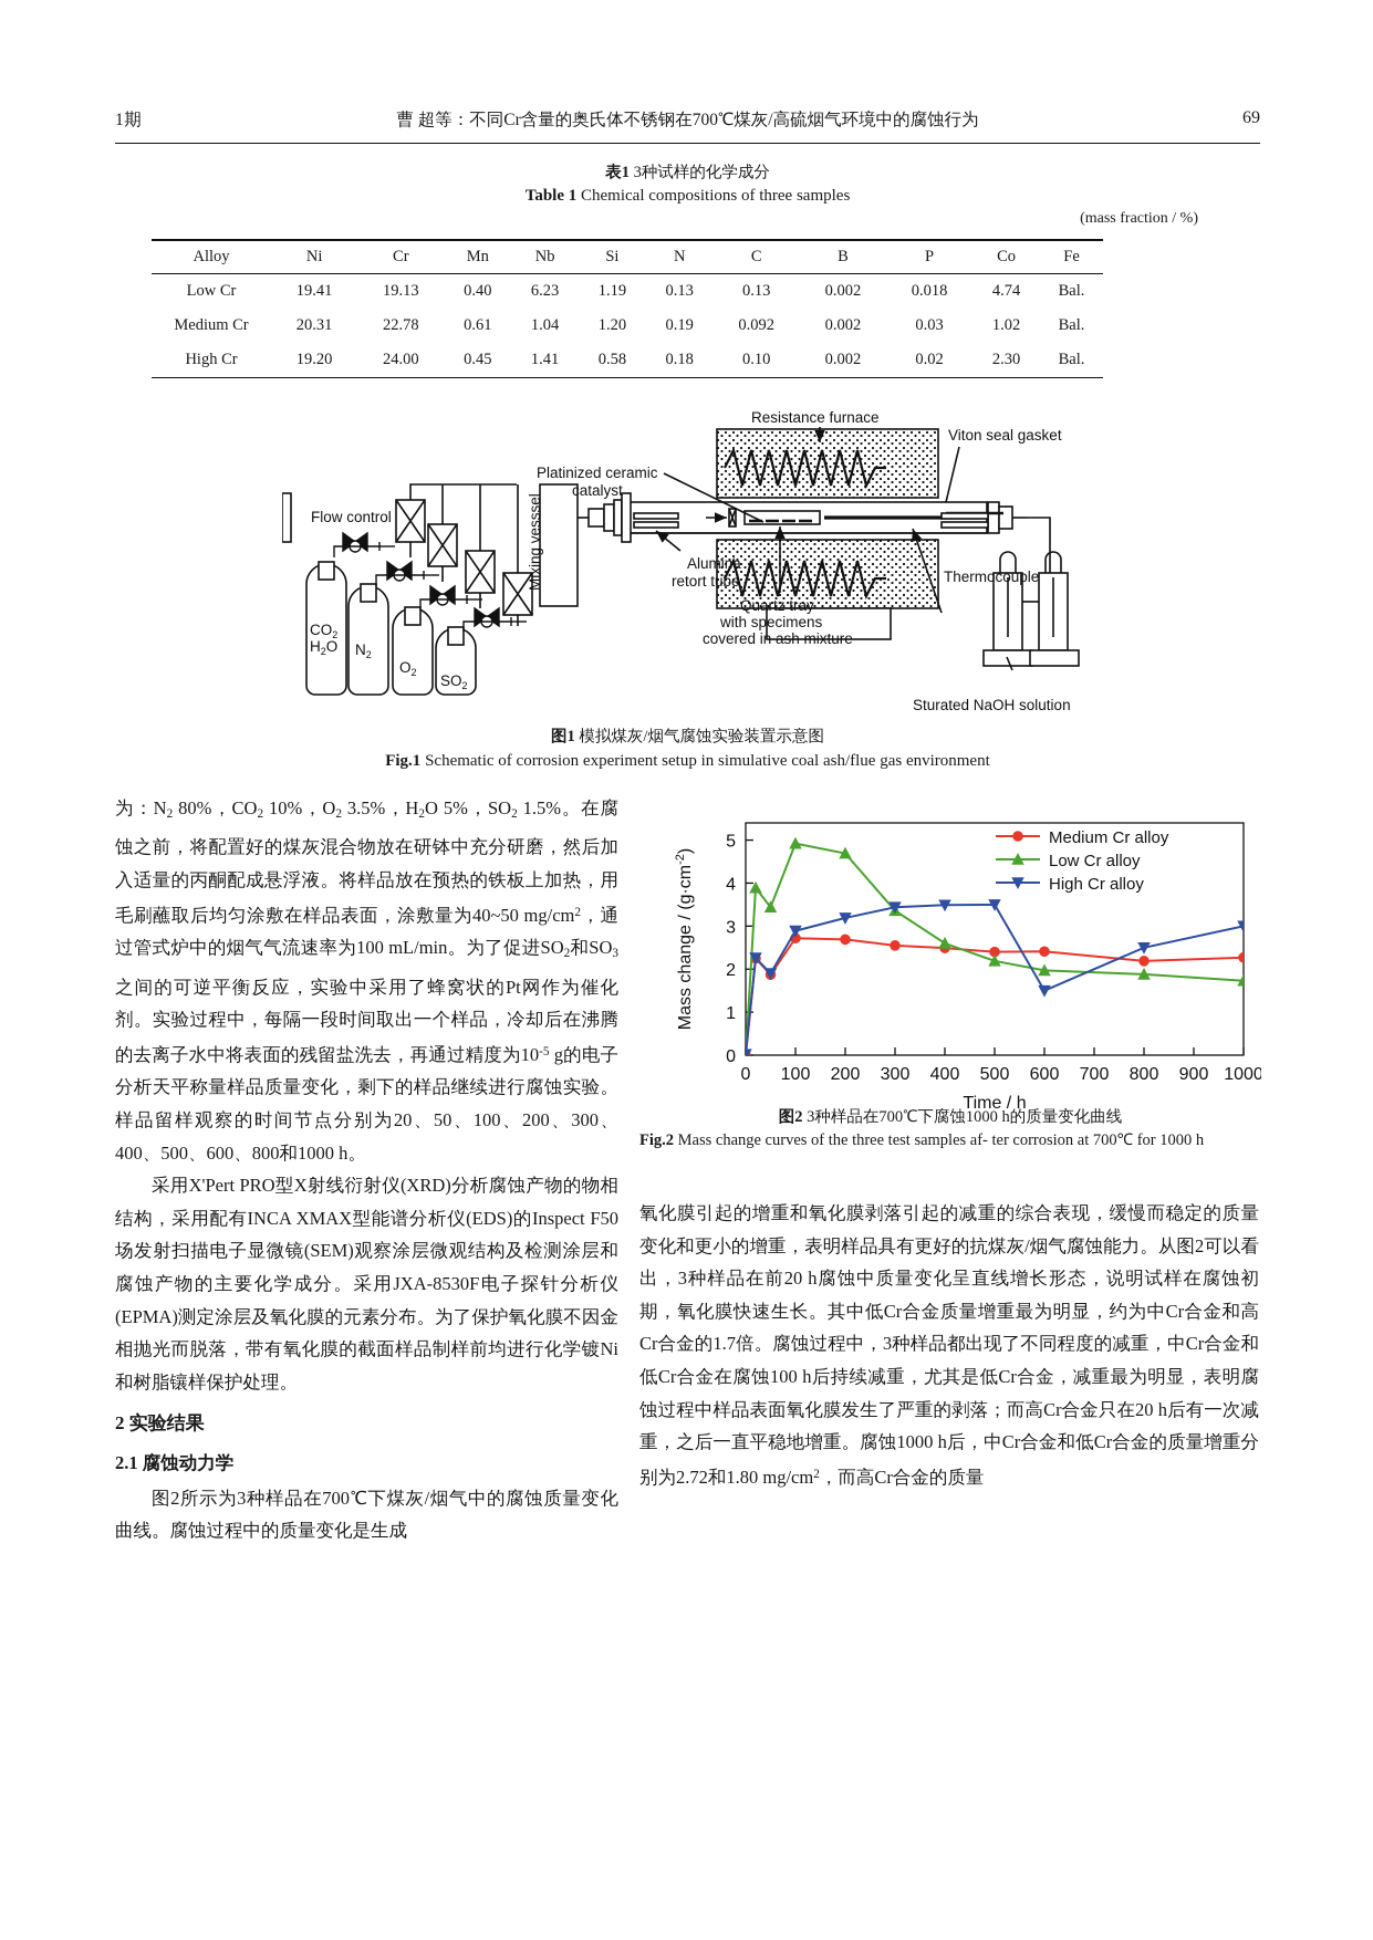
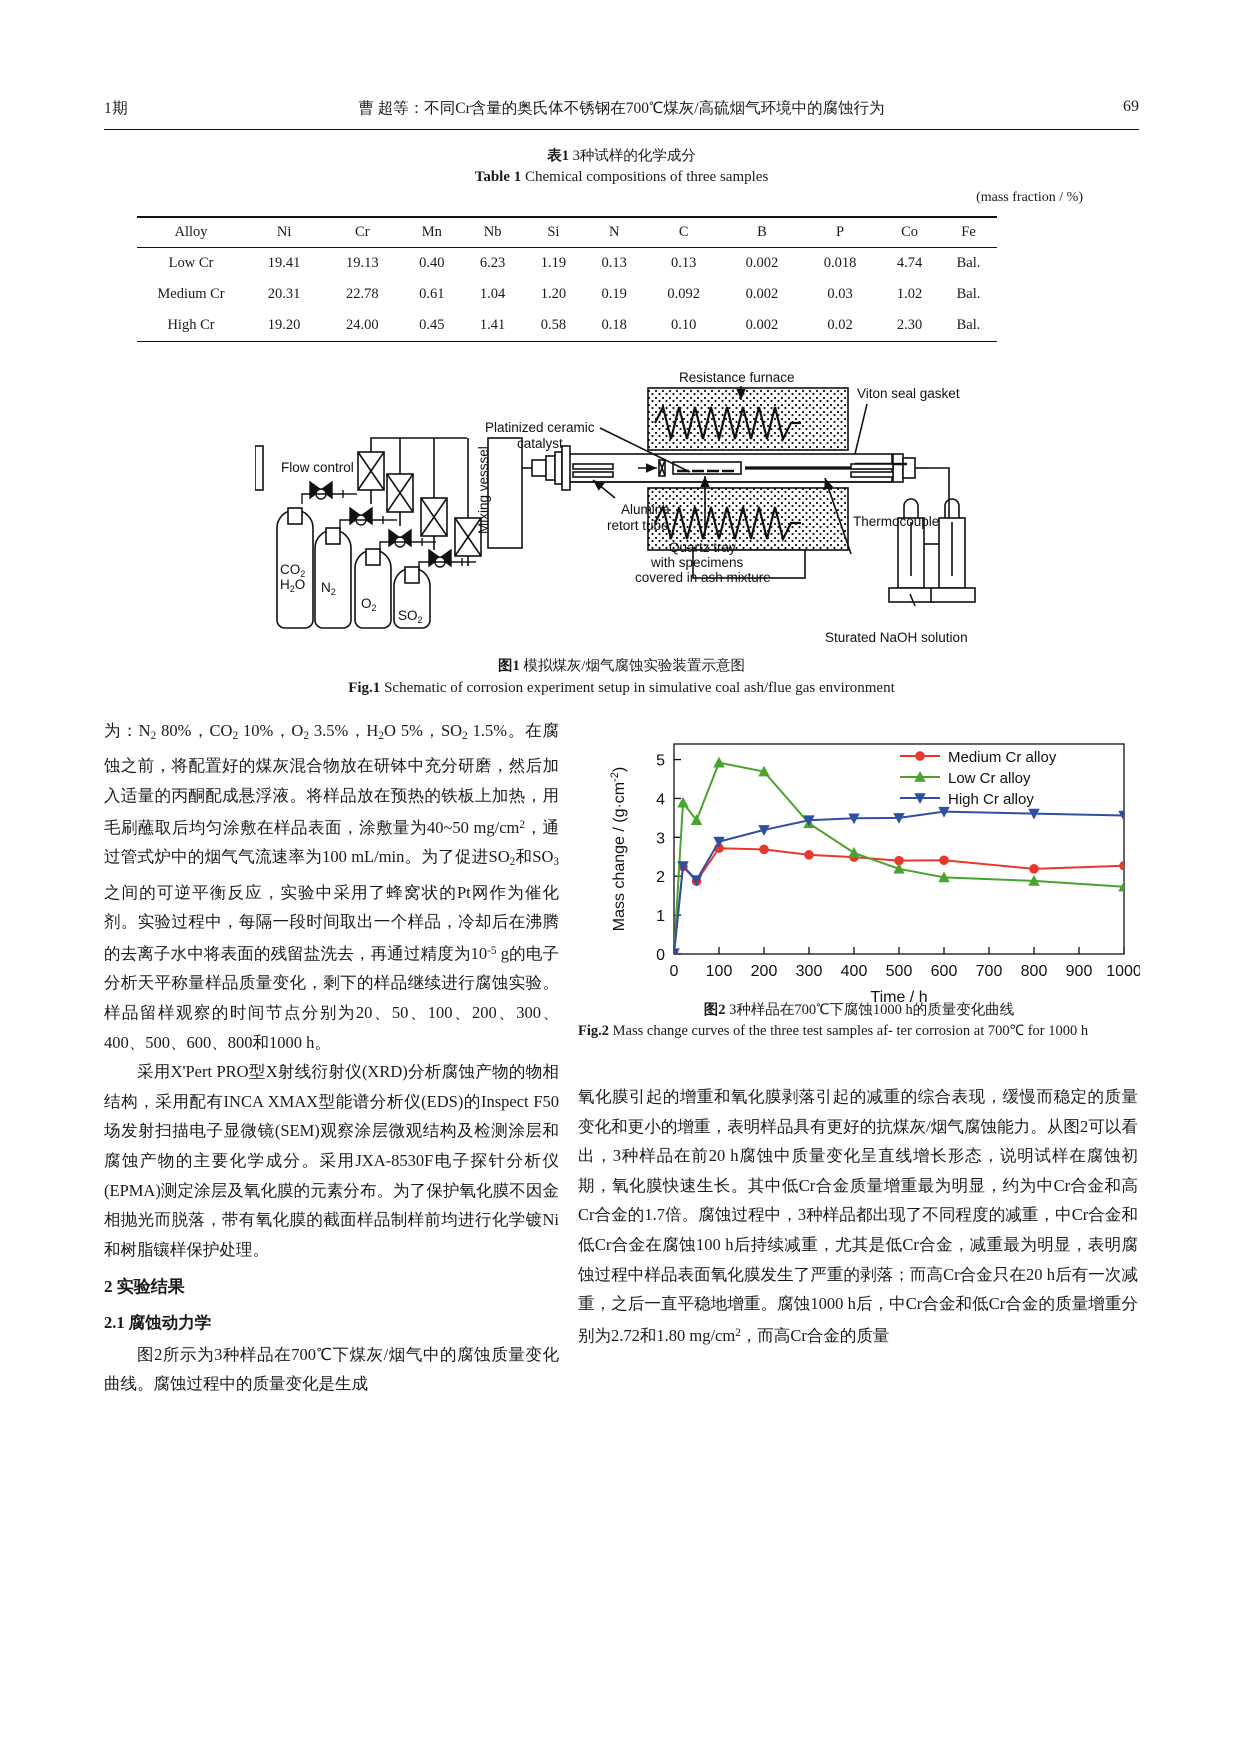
High Cr alloy/600: 1.5 -> 3.7
High Cr alloy/800: 2.5 -> 3.6
High Cr alloy/1000: 3.0 -> 3.6
